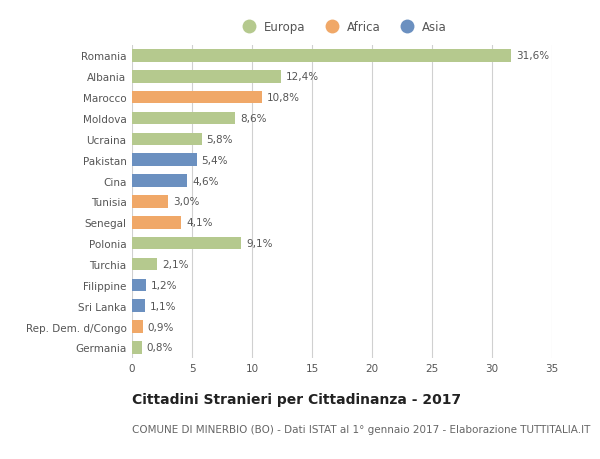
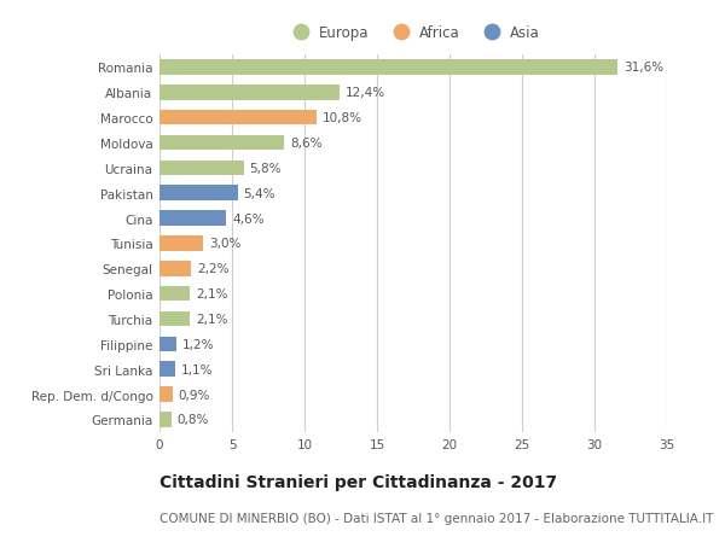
Senegal: 4,1% -> 2,2%
Polonia: 9,1% -> 2,1%
